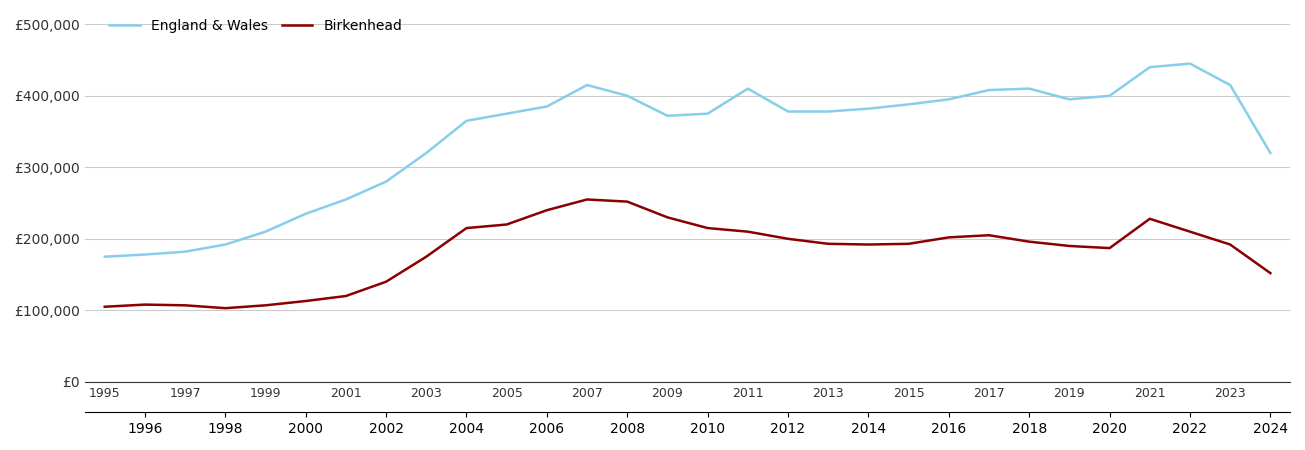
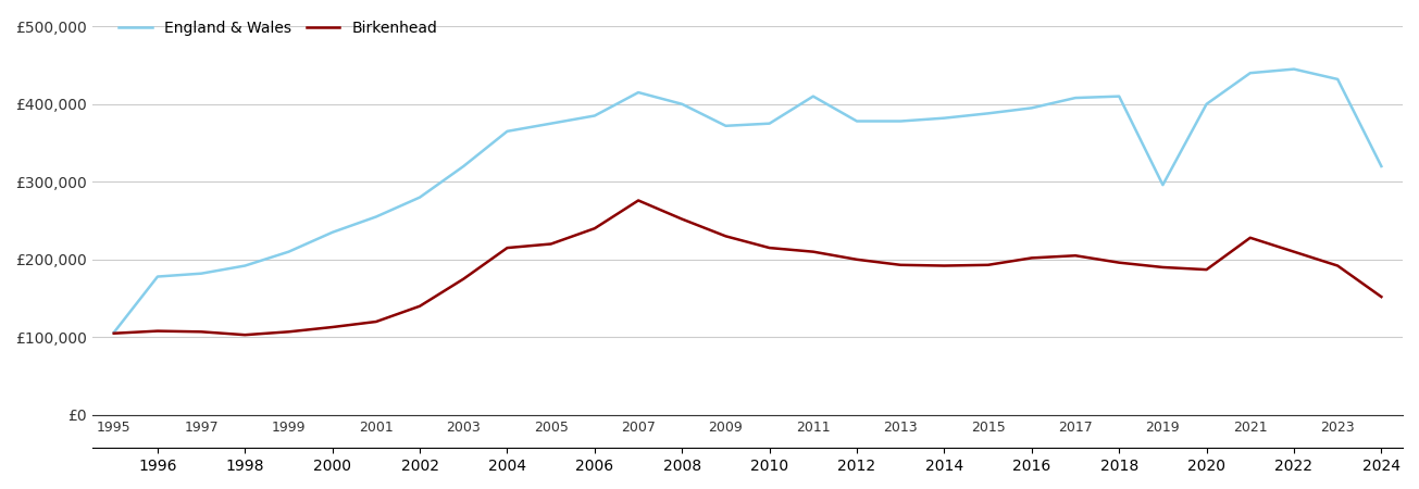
England & Wales/1995: £175,000 -> £106,000
Birkenhead/2007: £255,000 -> £276,000
England & Wales/2019: £395,000 -> £296,000
England & Wales/2023: £415,000 -> £432,000
